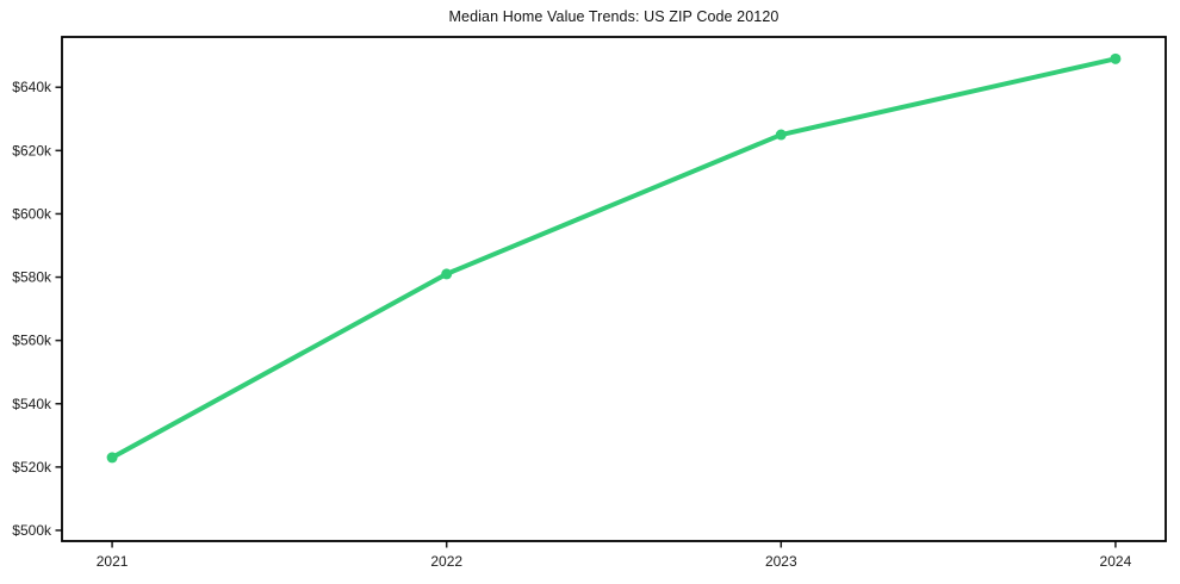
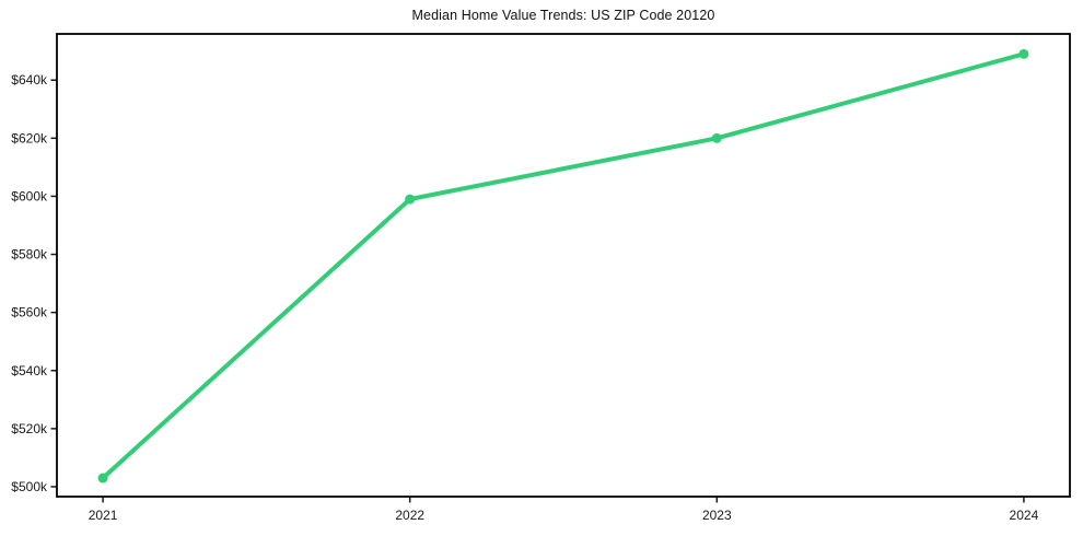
2021: $523k -> $503k
2022: $581k -> $599k
2023: $625k -> $620k
